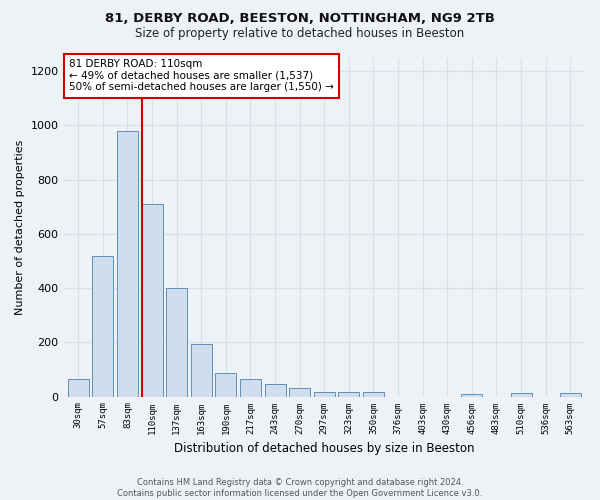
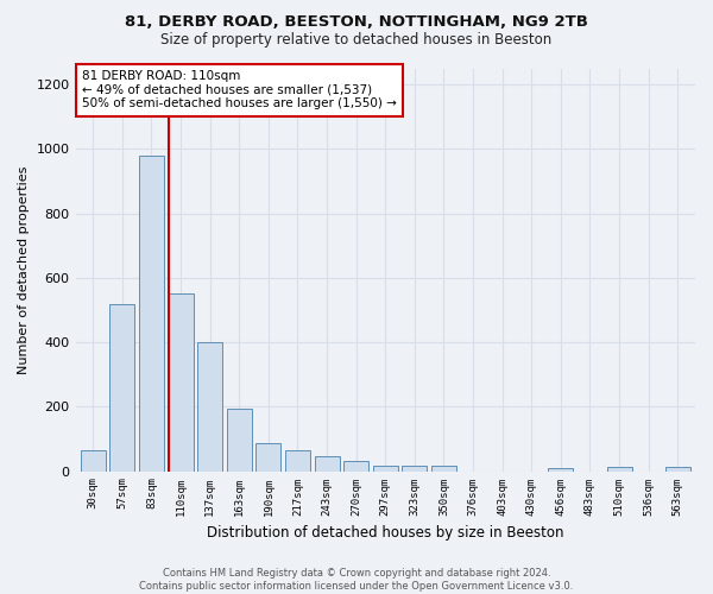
110sqm: 710 -> 550
